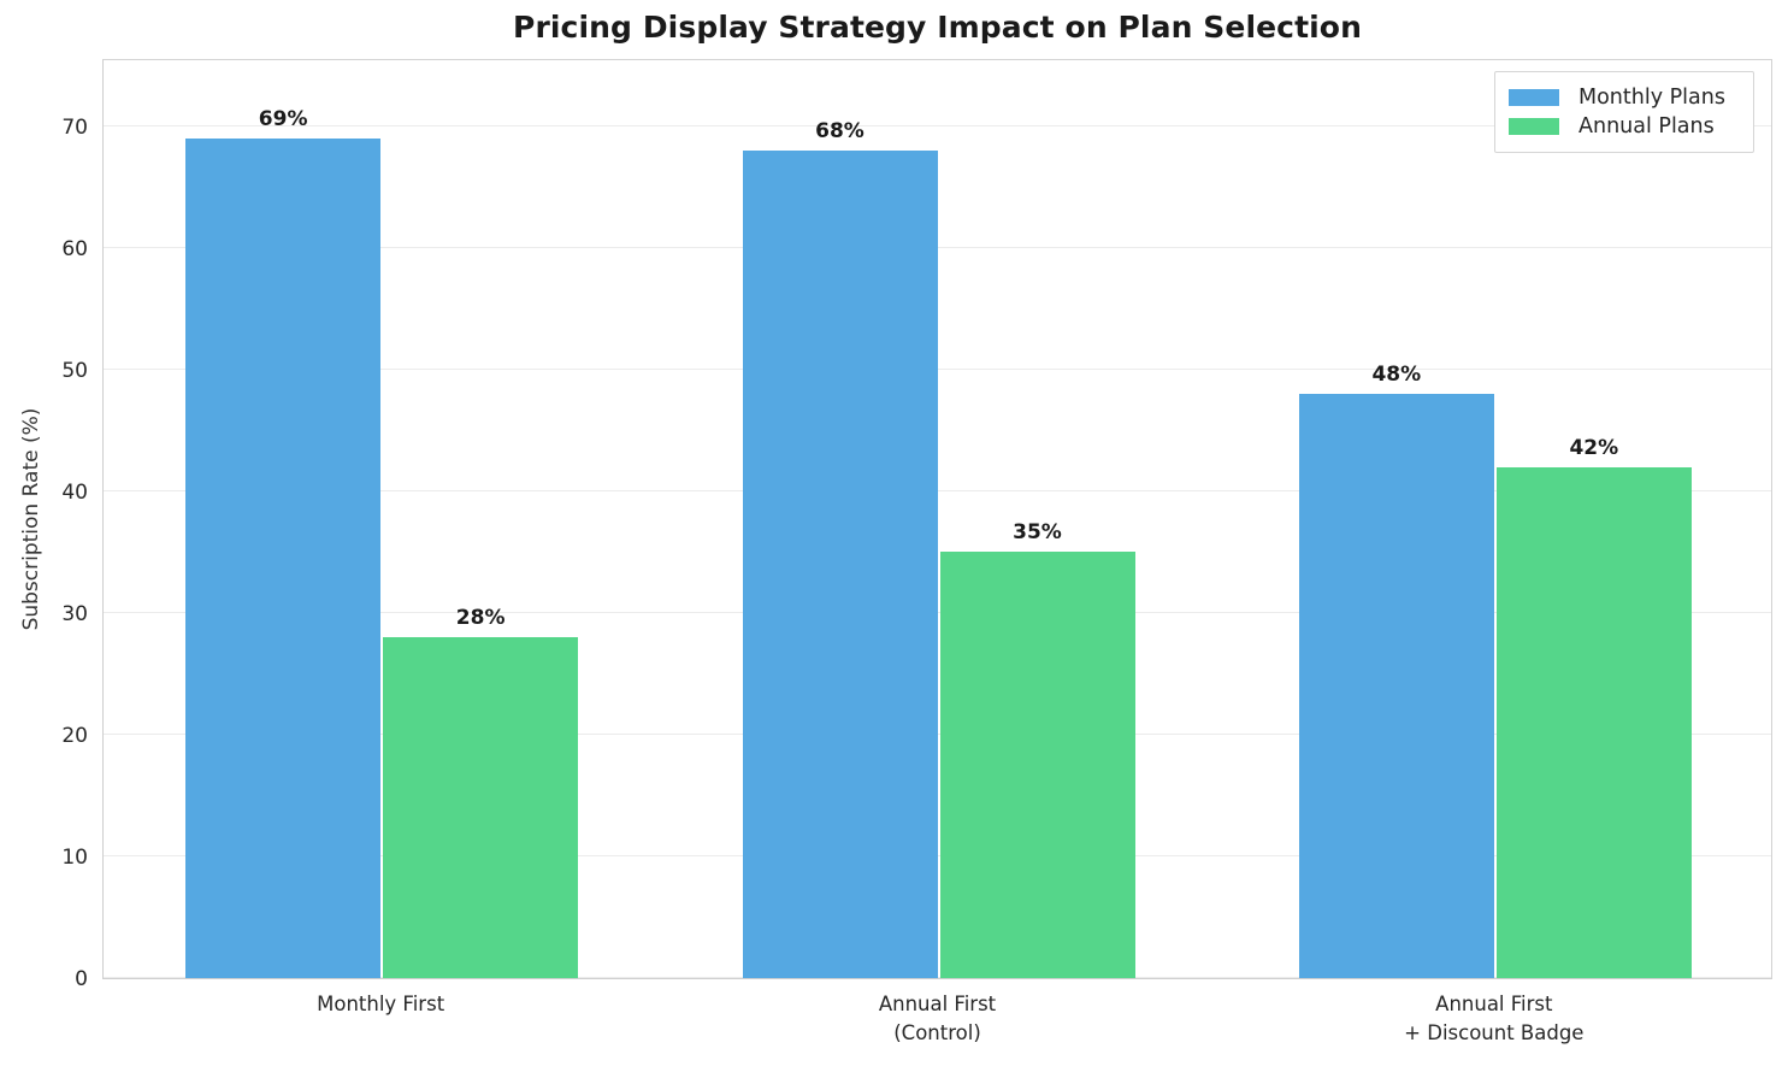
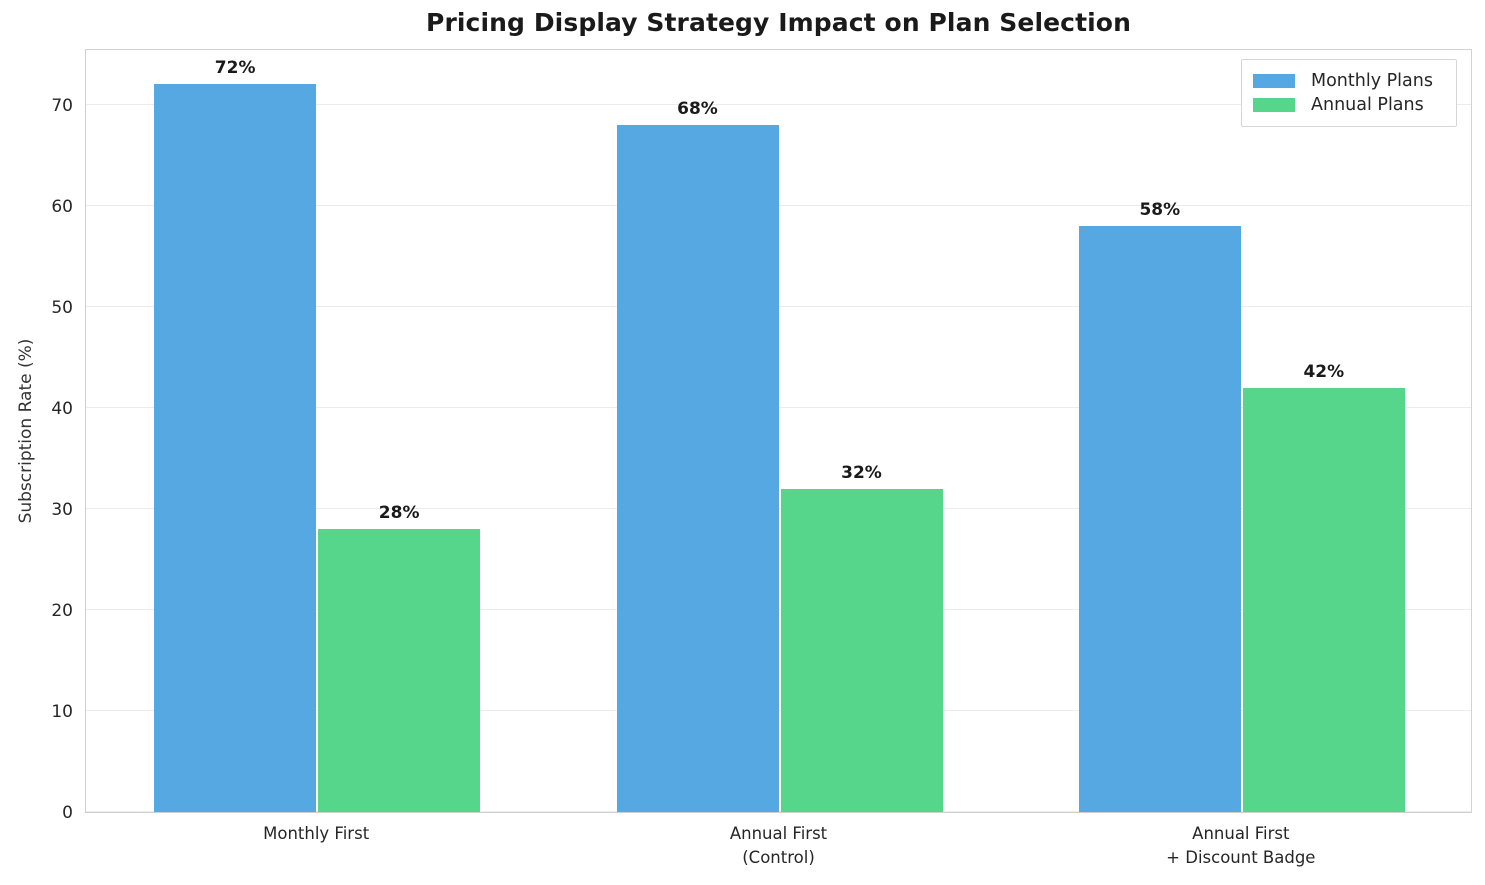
Monthly Plans/Monthly First: 69% -> 72%
Annual Plans/Annual First (Control): 35% -> 32%
Monthly Plans/Annual First + Discount Badge: 48% -> 58%
